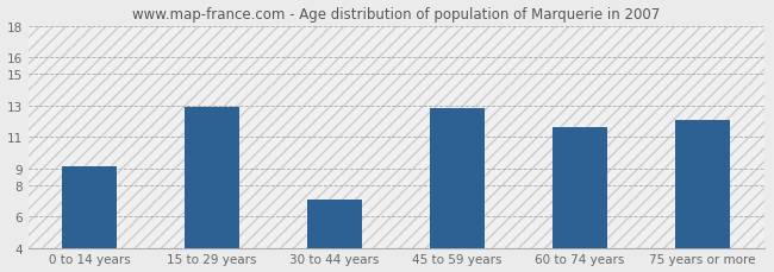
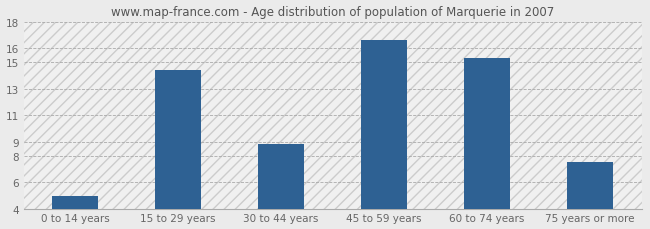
0 to 14 years: 9.2 -> 5.0
15 to 29 years: 12.9 -> 14.4
30 to 44 years: 7.1 -> 8.9
45 to 59 years: 12.8 -> 16.6
60 to 74 years: 11.6 -> 15.3
75 years or more: 12.1 -> 7.5
